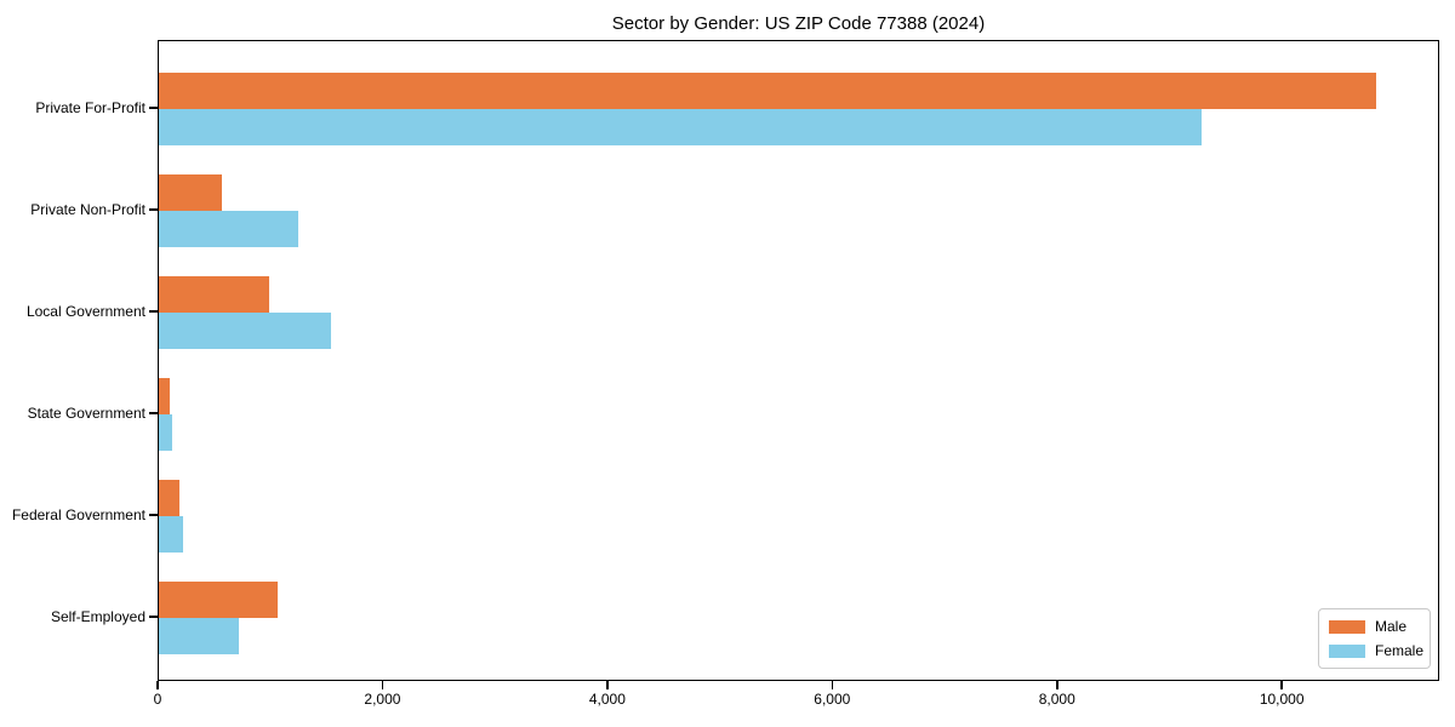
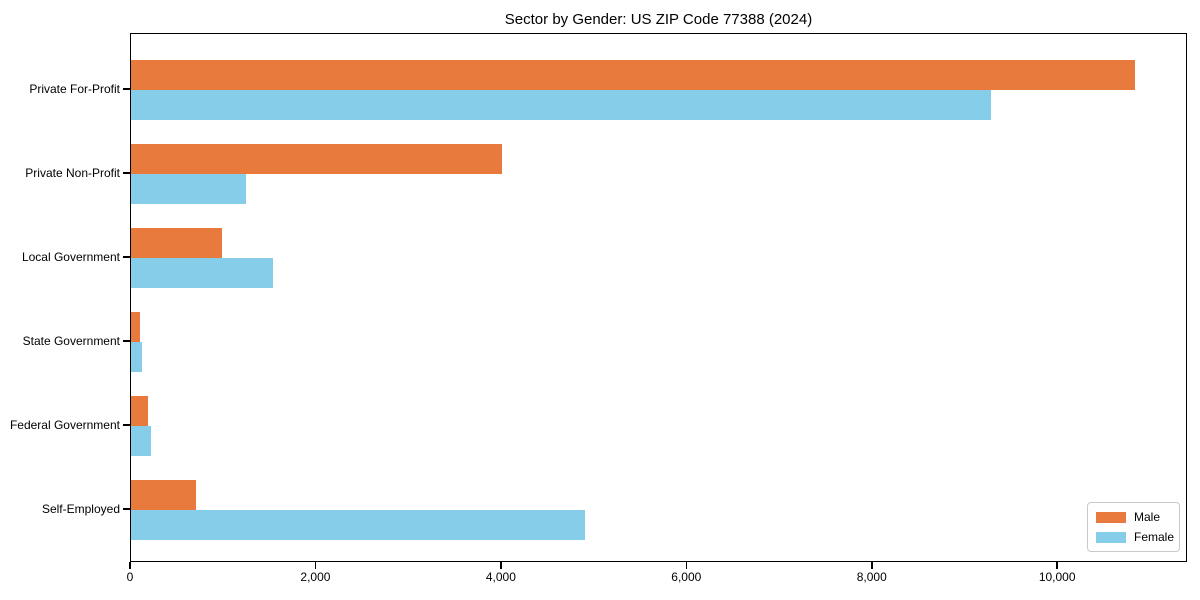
Male/Private Non-Profit: 600 -> 4000
Male/Self-Employed: 1100 -> 700
Female/Self-Employed: 700 -> 4900
